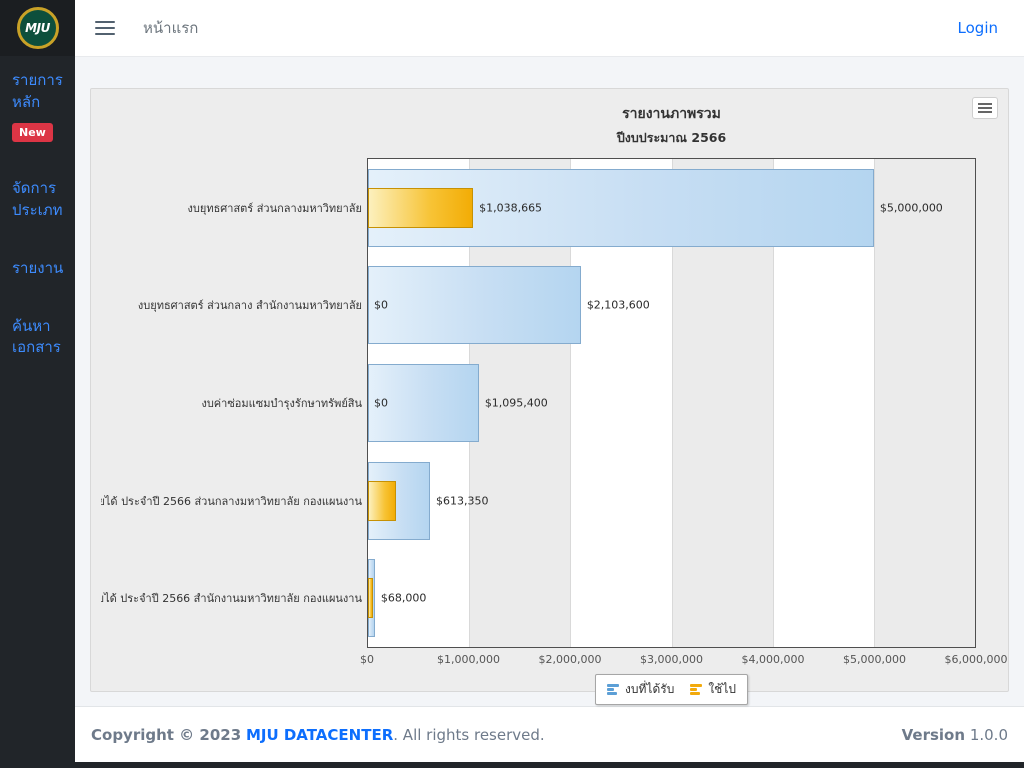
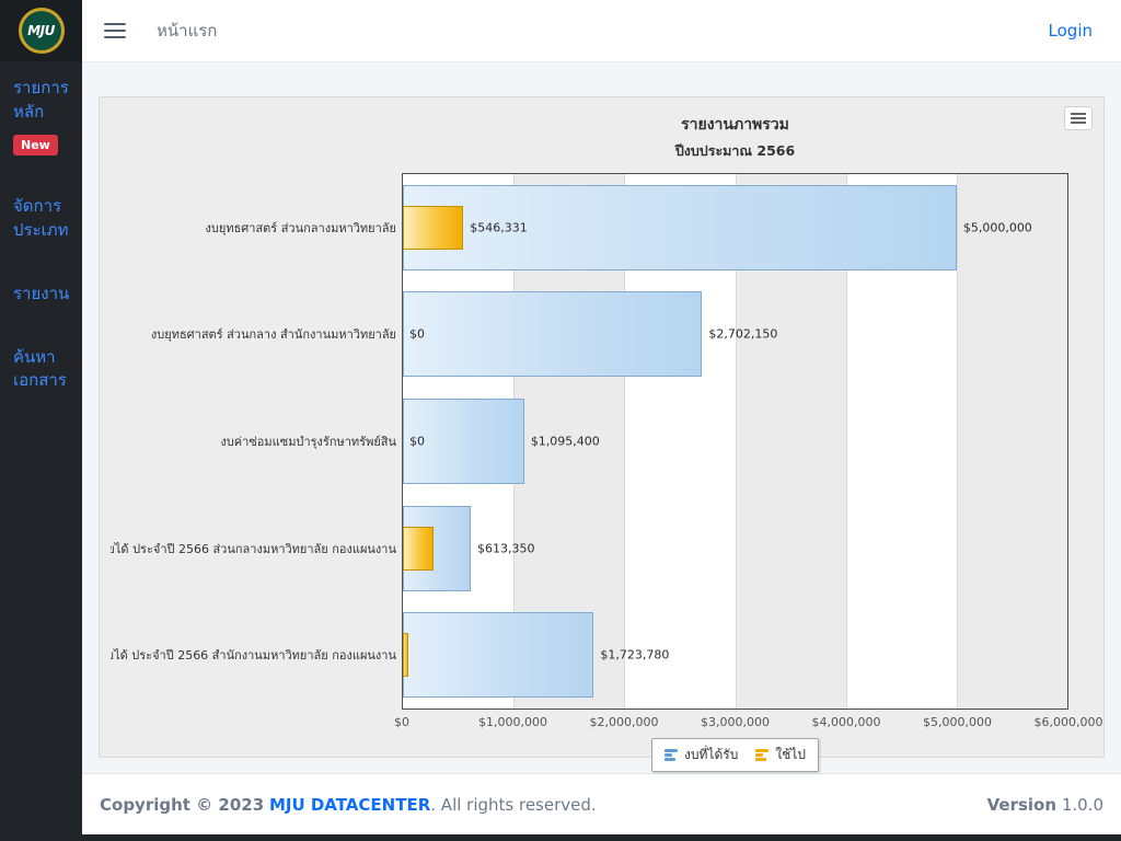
ใช้ไป/งบยุทธศาสตร์ ส่วนกลางมหาวิทยาลัย: $1,038,665 -> $546,331
งบที่ได้รับ/งบยุทธศาสตร์ ส่วนกลาง สำนักงานมหาวิทยาลัย: $2,103,600 -> $2,702,150
งบที่ได้รับ/เงินรายได้ ประจำปี 2566 สำนักงานมหาวิทยาลัย กองแผนงาน: $68,000 -> $1,723,780
